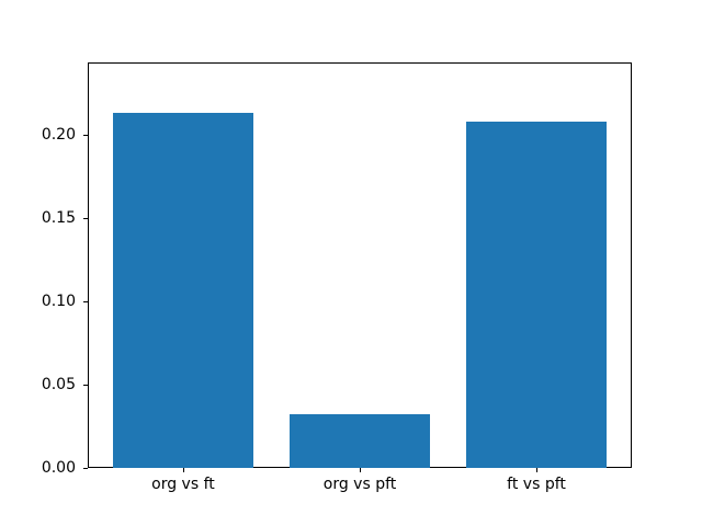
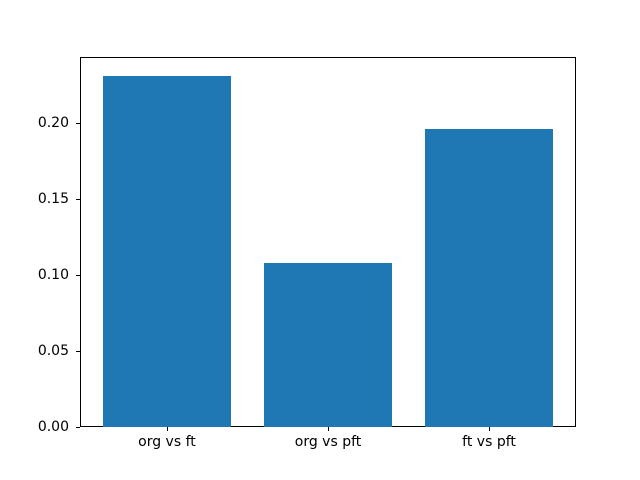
org vs ft: 0.213 -> 0.231
org vs pft: 0.032 -> 0.108
ft vs pft: 0.208 -> 0.196
